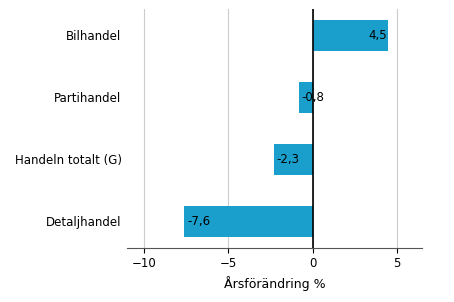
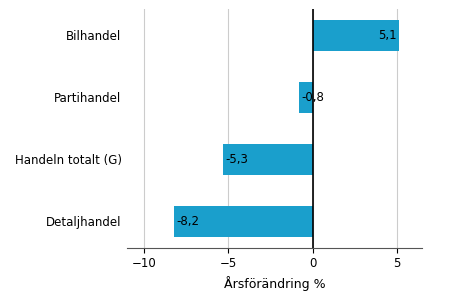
Bilhandel: 4,5 -> 5,1
Handeln totalt (G): -2,3 -> -5,3
Detaljhandel: -7,6 -> -8,2
